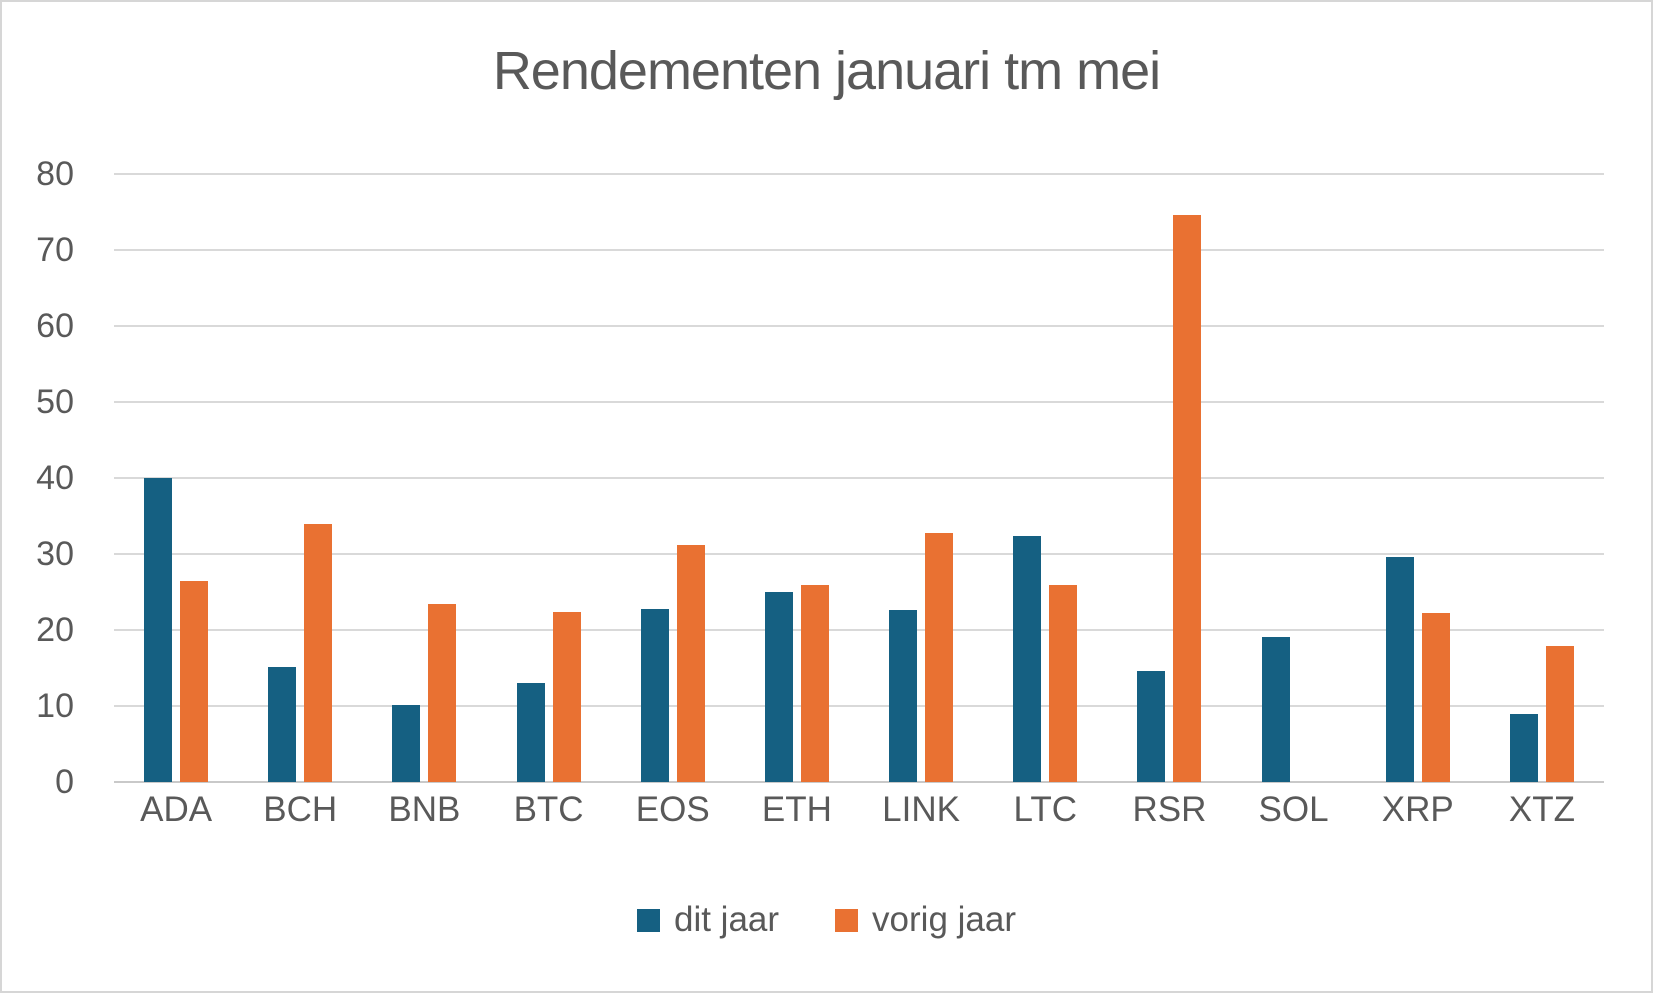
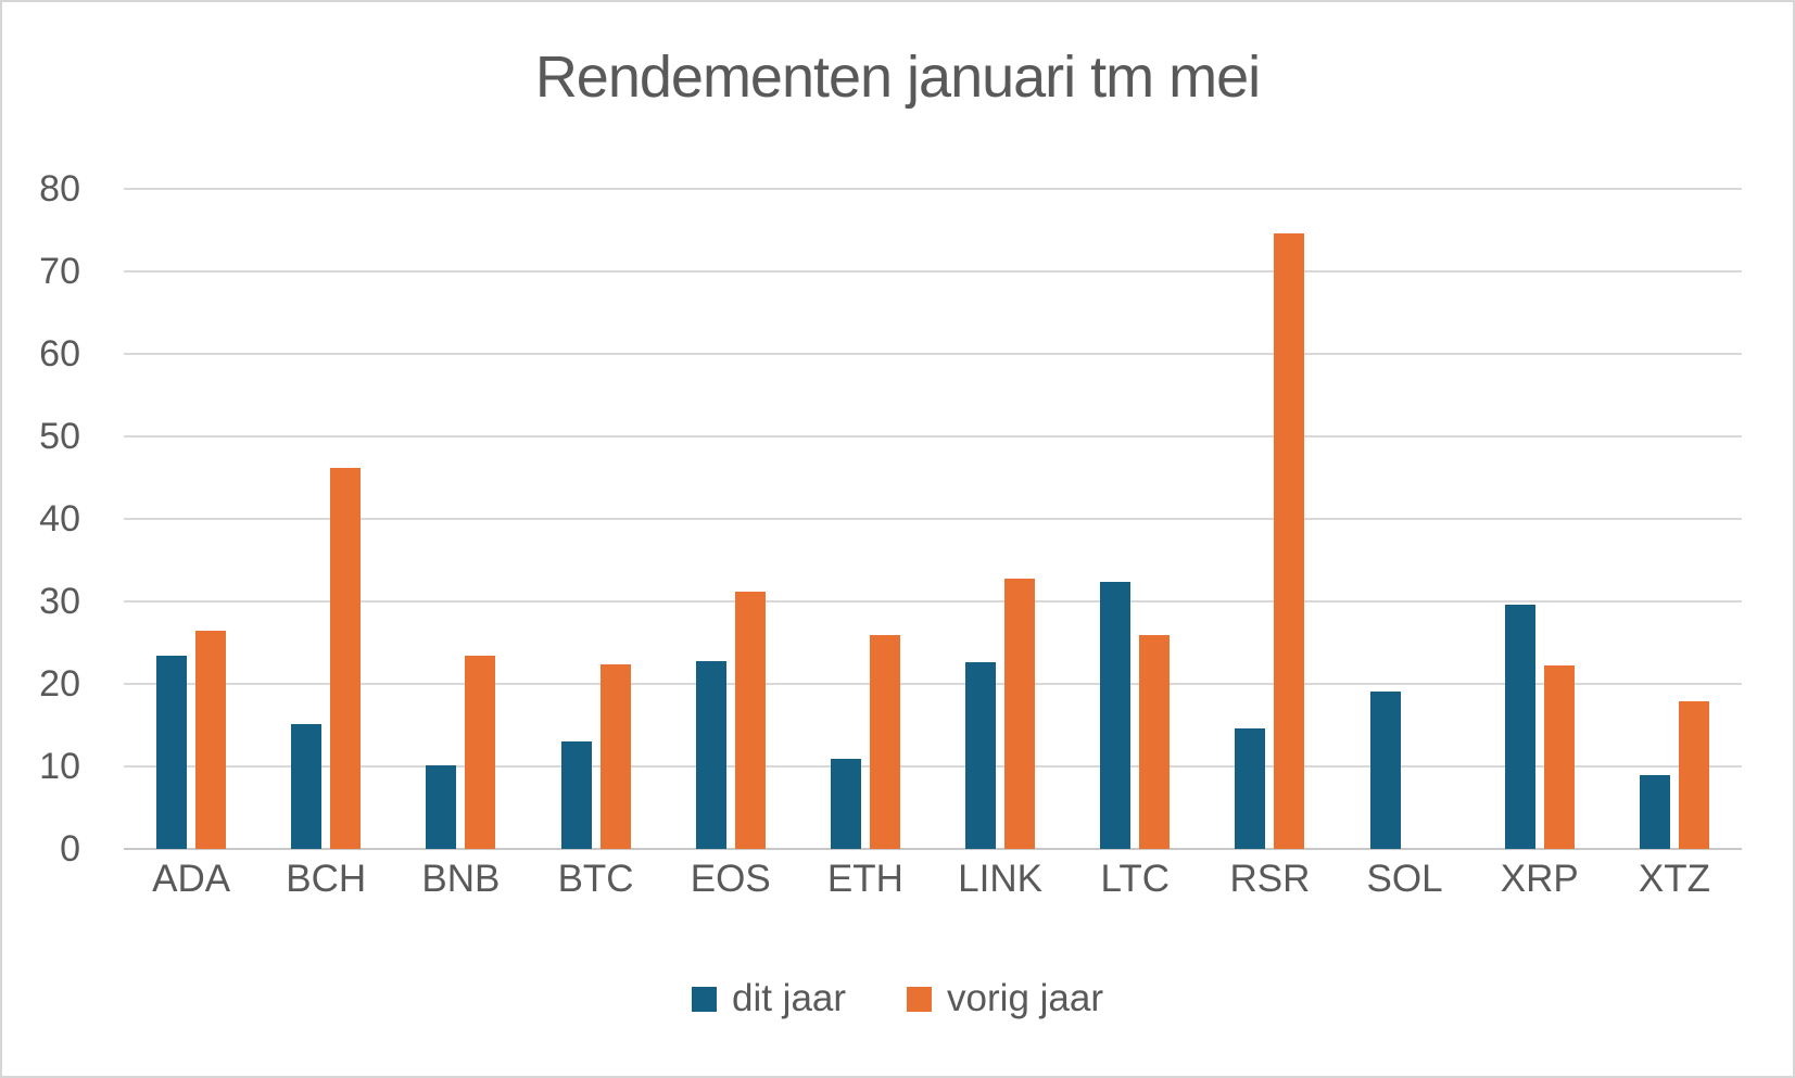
dit jaar/ADA: 40 -> 23
vorig jaar/BCH: 34 -> 46
dit jaar/ETH: 25 -> 11
